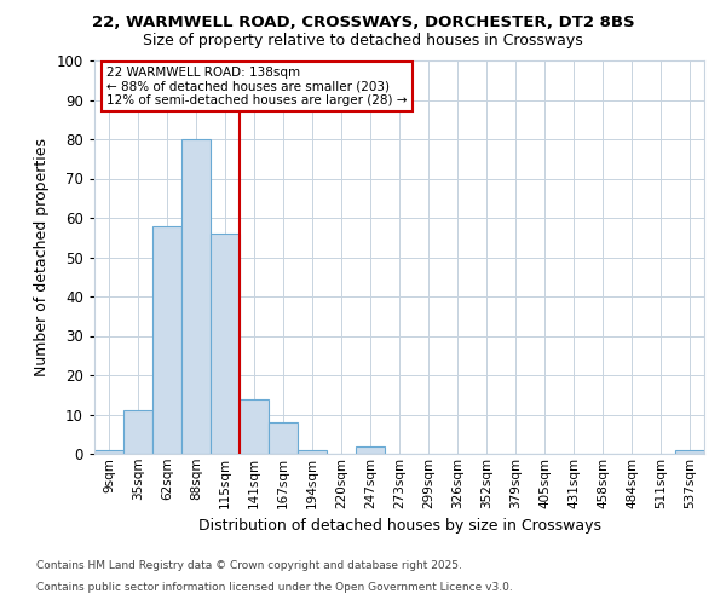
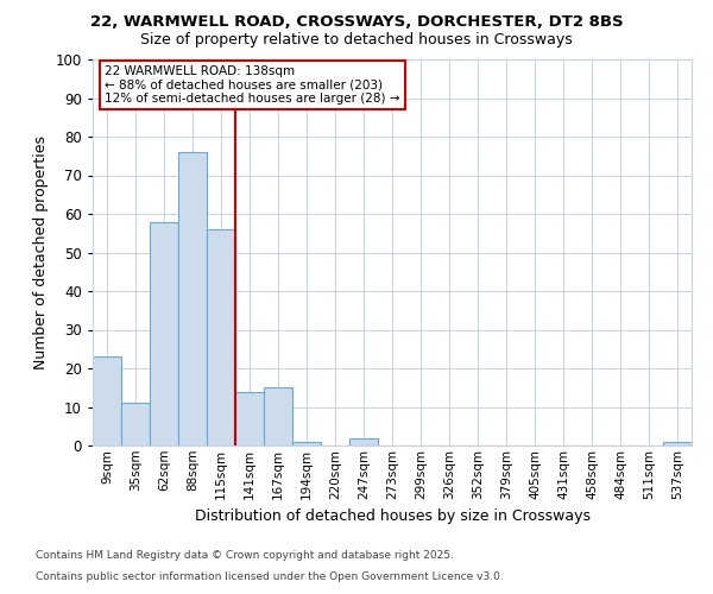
9sqm: 1 -> 23
88sqm: 80 -> 76
167sqm: 8 -> 15
